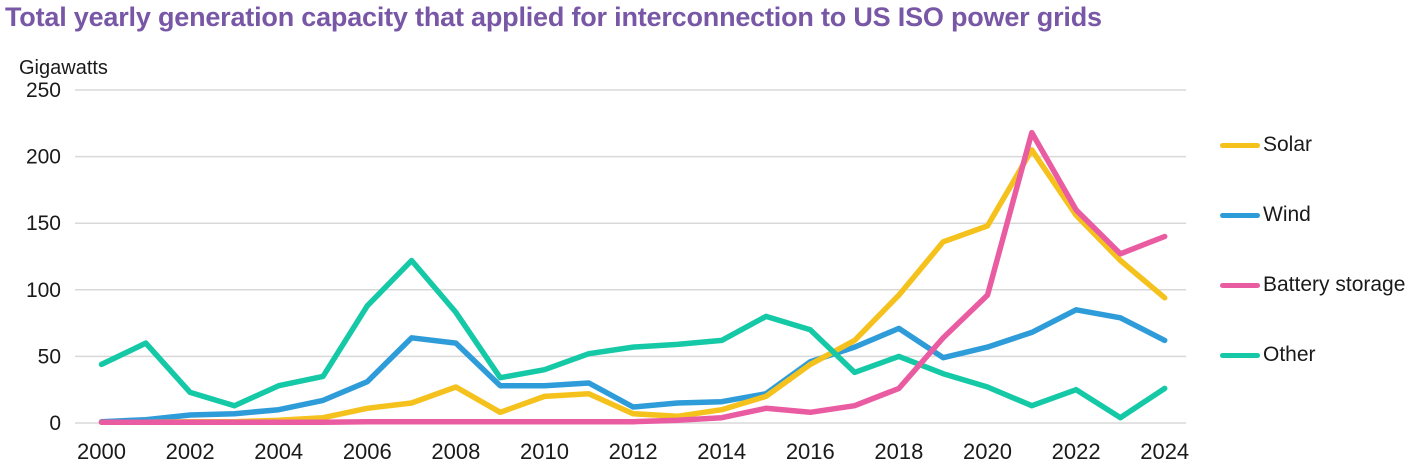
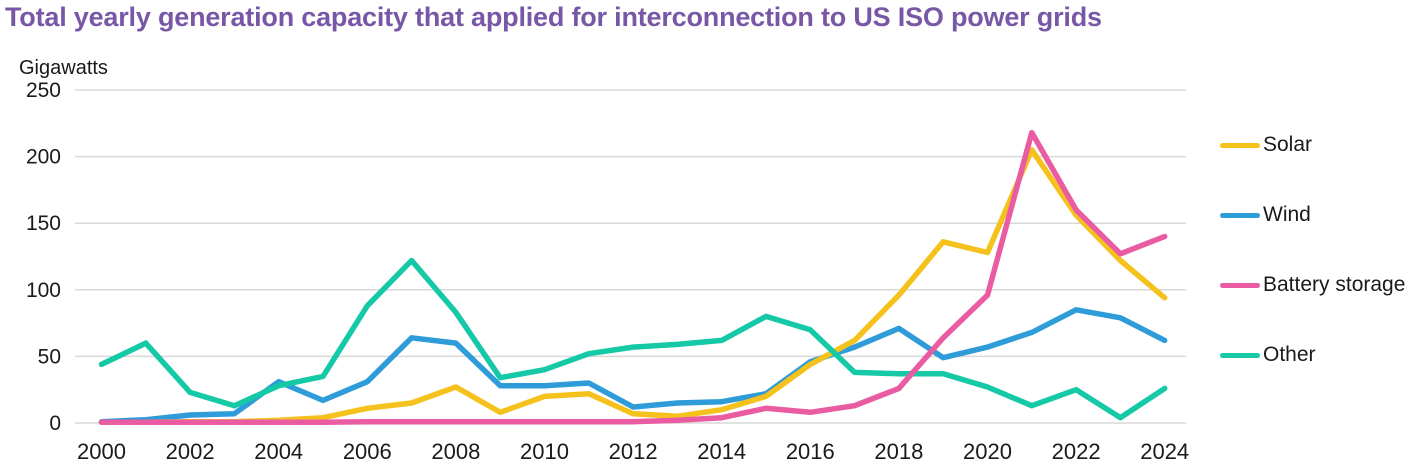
Wind/2004: 10 -> 31
Other/2018: 50 -> 37
Solar/2020: 148 -> 128
